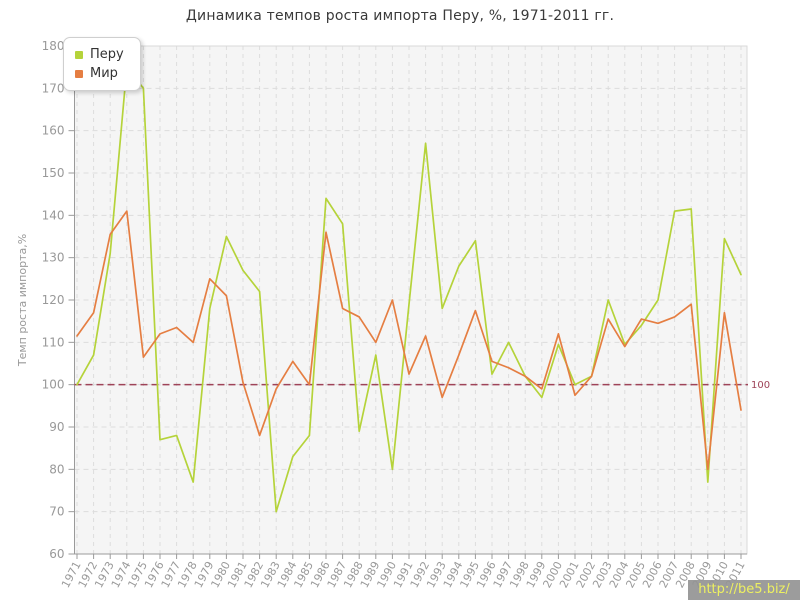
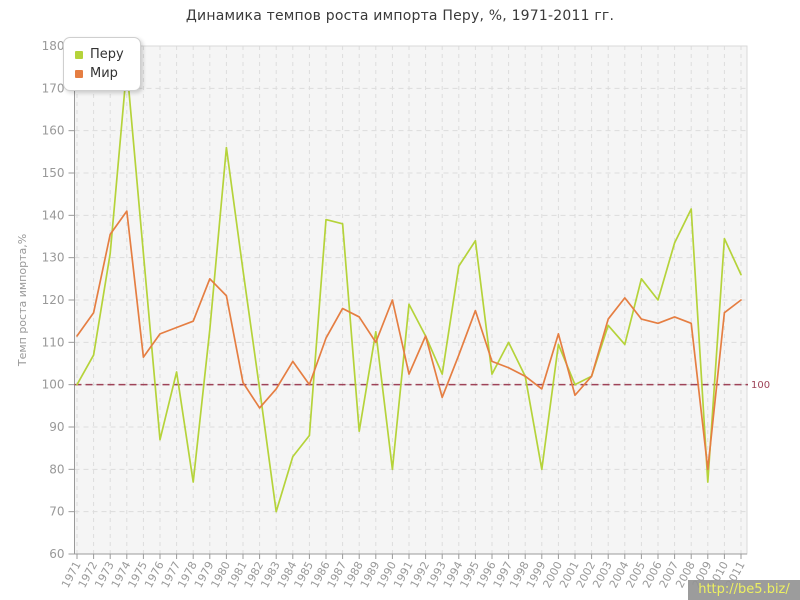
Перу/1975: 170 -> 131
Перу/1977: 88 -> 103
Мир/1978: 110 -> 115
Перу/1979: 118 -> 113
Перу/1980: 135 -> 156
Перу/1982: 122 -> 99
Мир/1982: 88 -> 94
Перу/1986: 144 -> 139
Мир/1986: 136 -> 111
Перу/1989: 107 -> 112
Перу/1992: 157 -> 112
Перу/1993: 118 -> 102
Перу/1999: 97 -> 80
Перу/2003: 120 -> 114
Мир/2004: 109 -> 120
Перу/2005: 114 -> 125
Перу/2007: 141 -> 134
Мир/2008: 119 -> 114
Мир/2011: 94 -> 120
